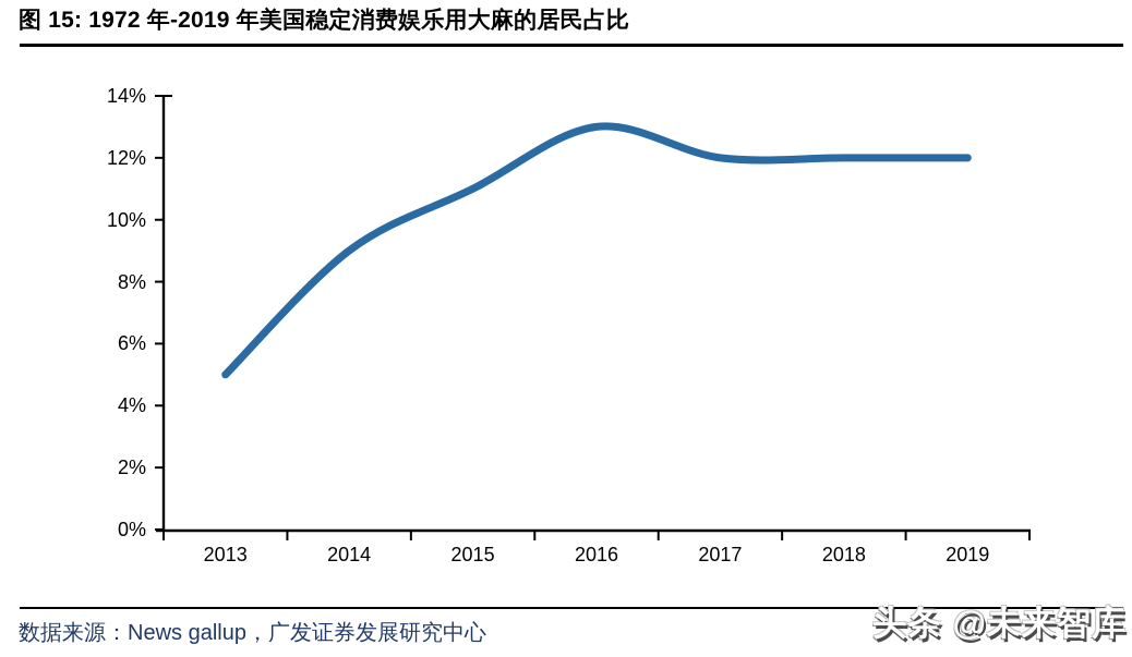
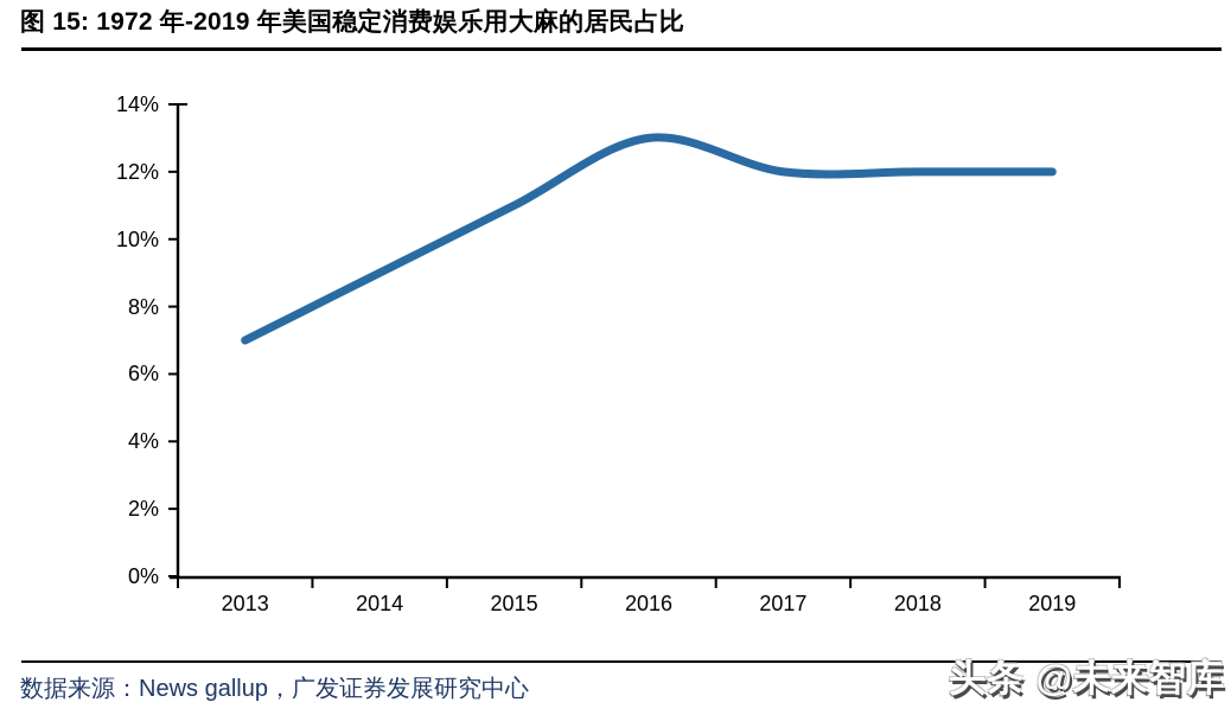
2013: 5% -> 7%
